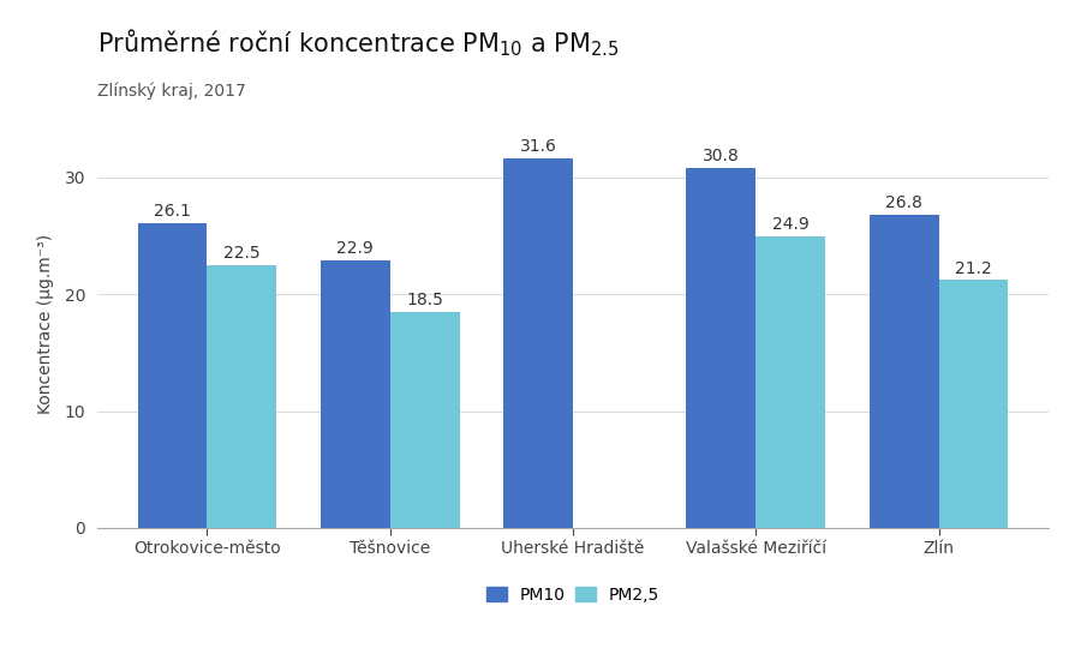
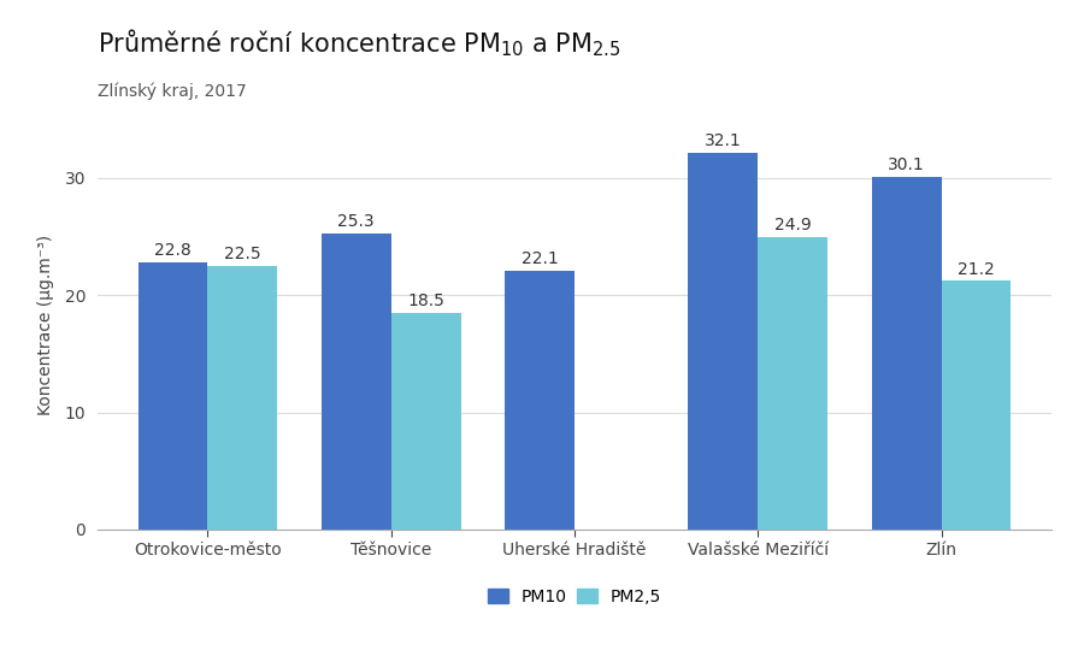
PM10/Otrokovice-město: 26.1 -> 22.8
PM10/Těšnovice: 22.9 -> 25.3
PM10/Uherské Hradiště: 31.6 -> 22.1
PM10/Valašské Meziříčí: 30.8 -> 32.1
PM10/Zlín: 26.8 -> 30.1
